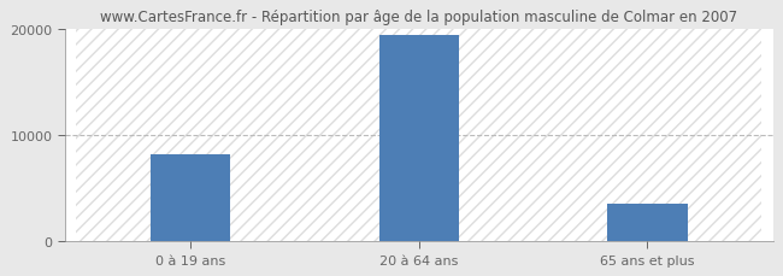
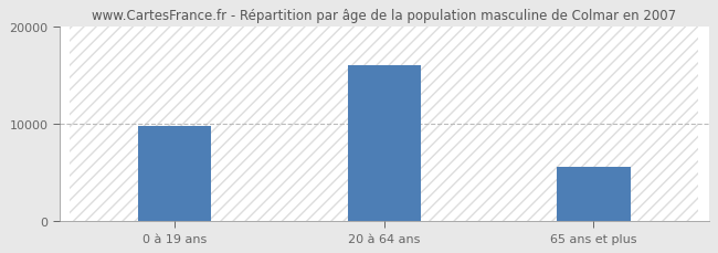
0 à 19 ans: 8200 -> 9800
20 à 64 ans: 19500 -> 16000
65 ans et plus: 3500 -> 5600
